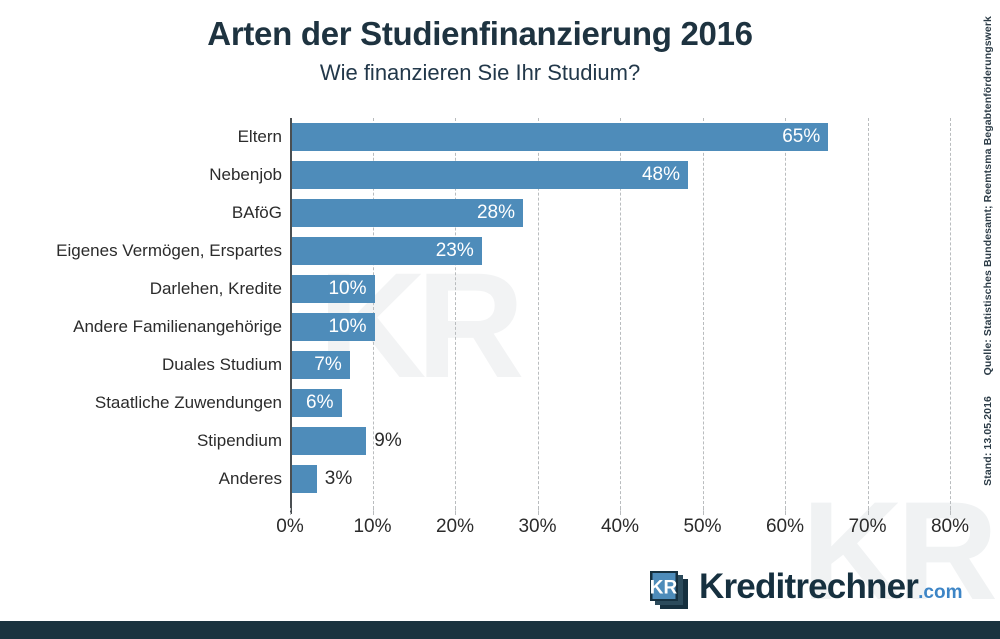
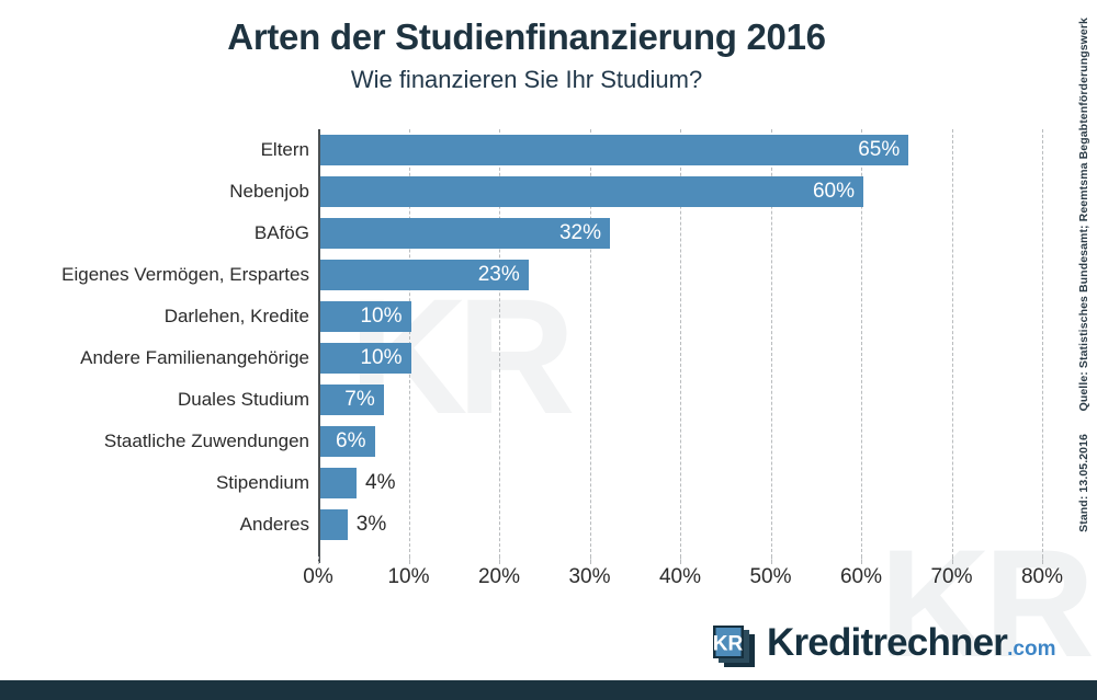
Nebenjob: 48% -> 60%
BAföG: 28% -> 32%
Stipendium: 9% -> 4%
